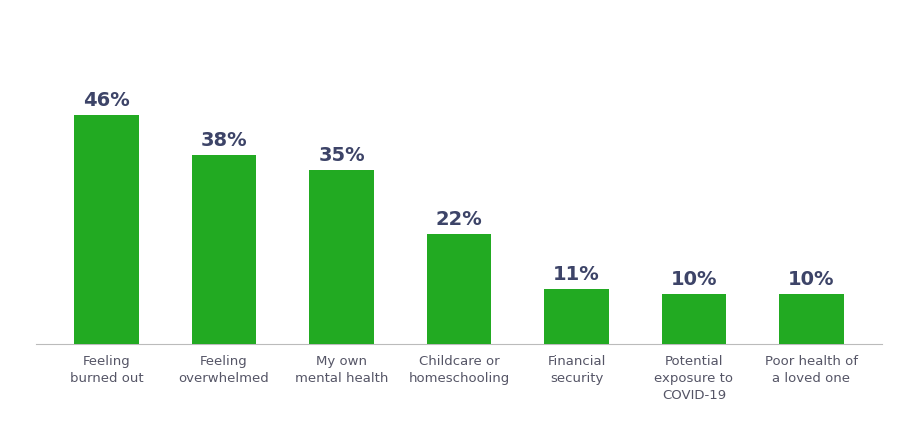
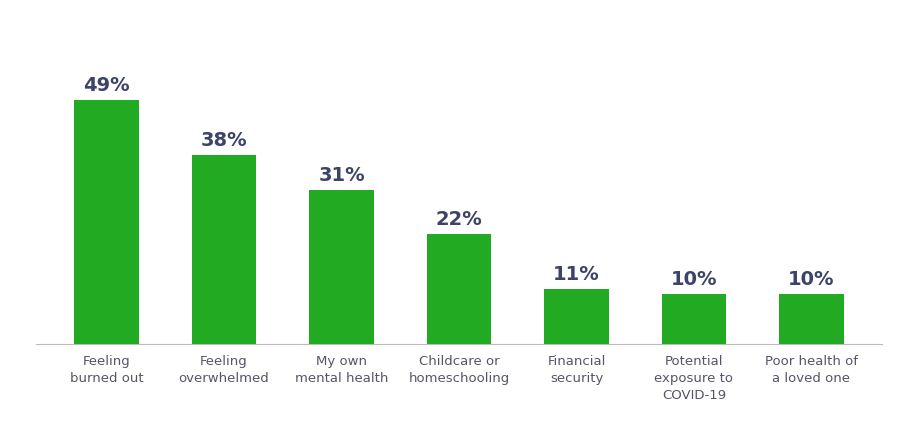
Feeling burned out: 46% -> 49%
My own mental health: 35% -> 31%
